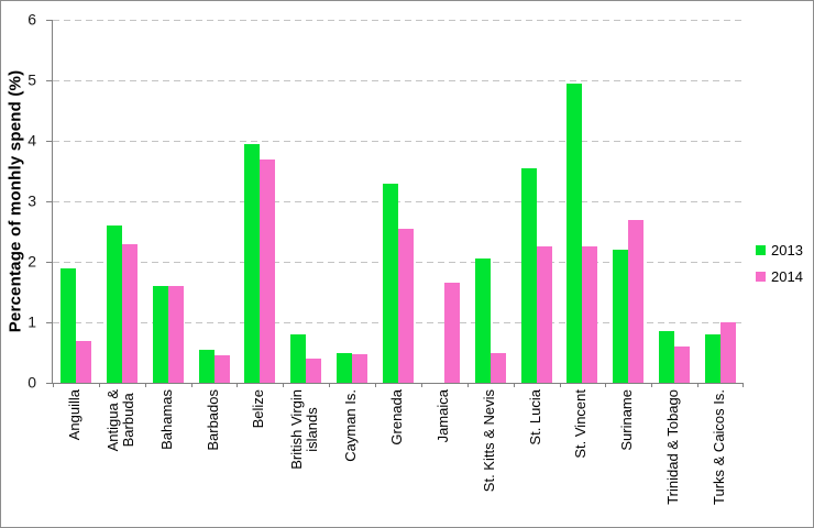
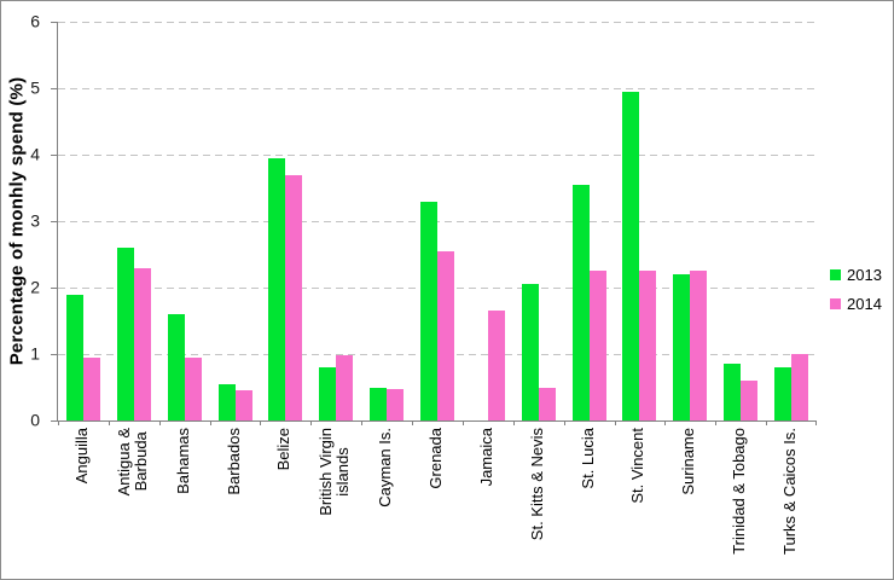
2014/Anguilla: 0.7 -> 0.9
2014/Bahamas: 1.6 -> 0.9
2014/British Virgin islands: 0.4 -> 1.0
2014/Suriname: 2.7 -> 2.2
